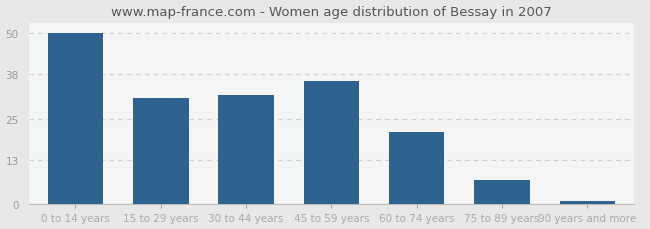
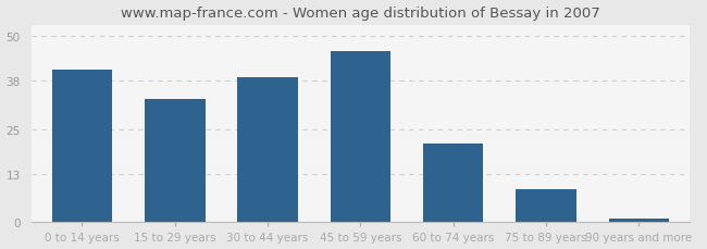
0 to 14 years: 50 -> 41
15 to 29 years: 31 -> 33
30 to 44 years: 32 -> 39
45 to 59 years: 36 -> 46
75 to 89 years: 7 -> 9
